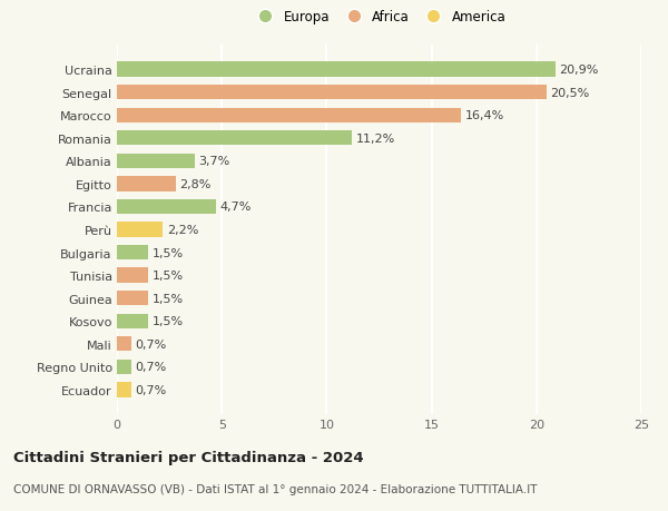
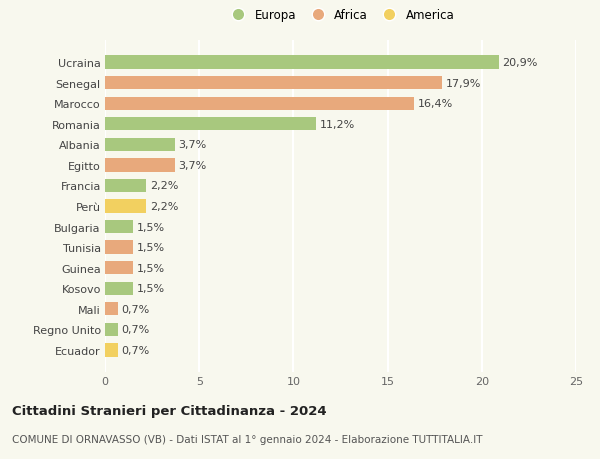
Senegal: 20,5% -> 17,9%
Egitto: 2,8% -> 3,7%
Francia: 4,7% -> 2,2%
